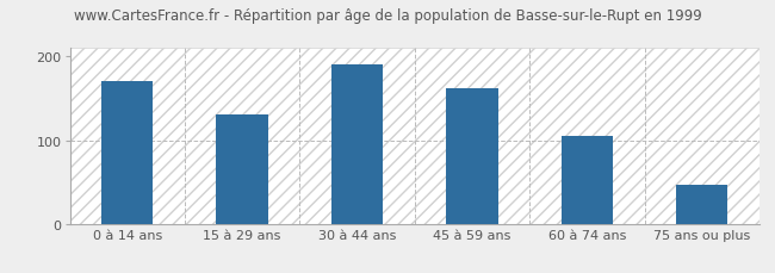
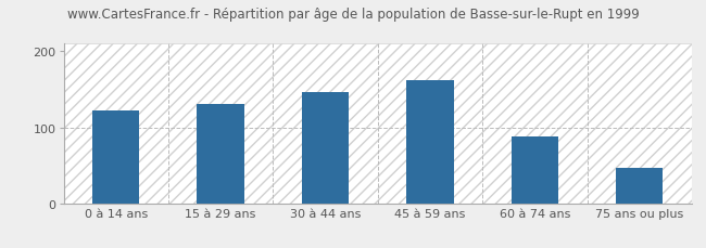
0 à 14 ans: 170 -> 122
30 à 44 ans: 190 -> 146
60 à 74 ans: 105 -> 88
